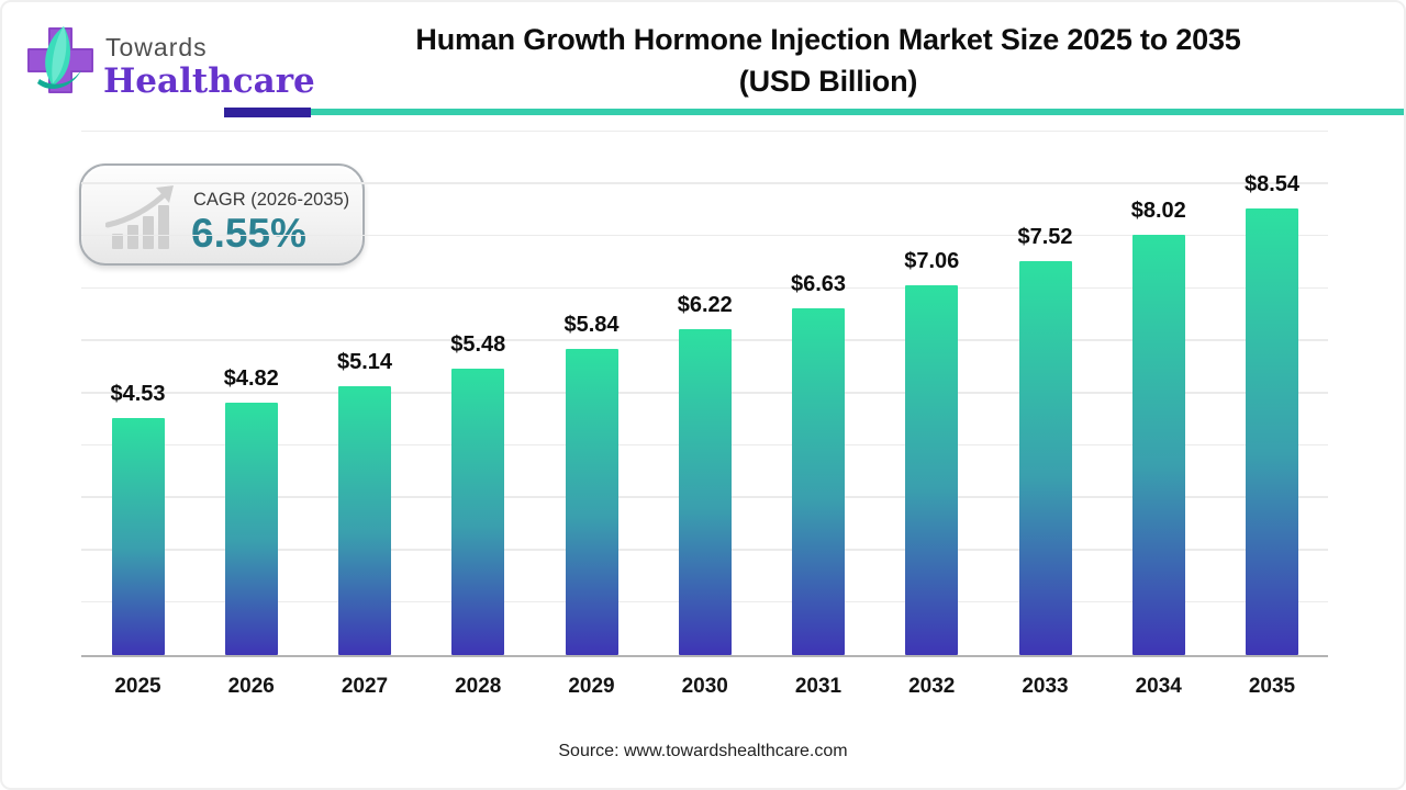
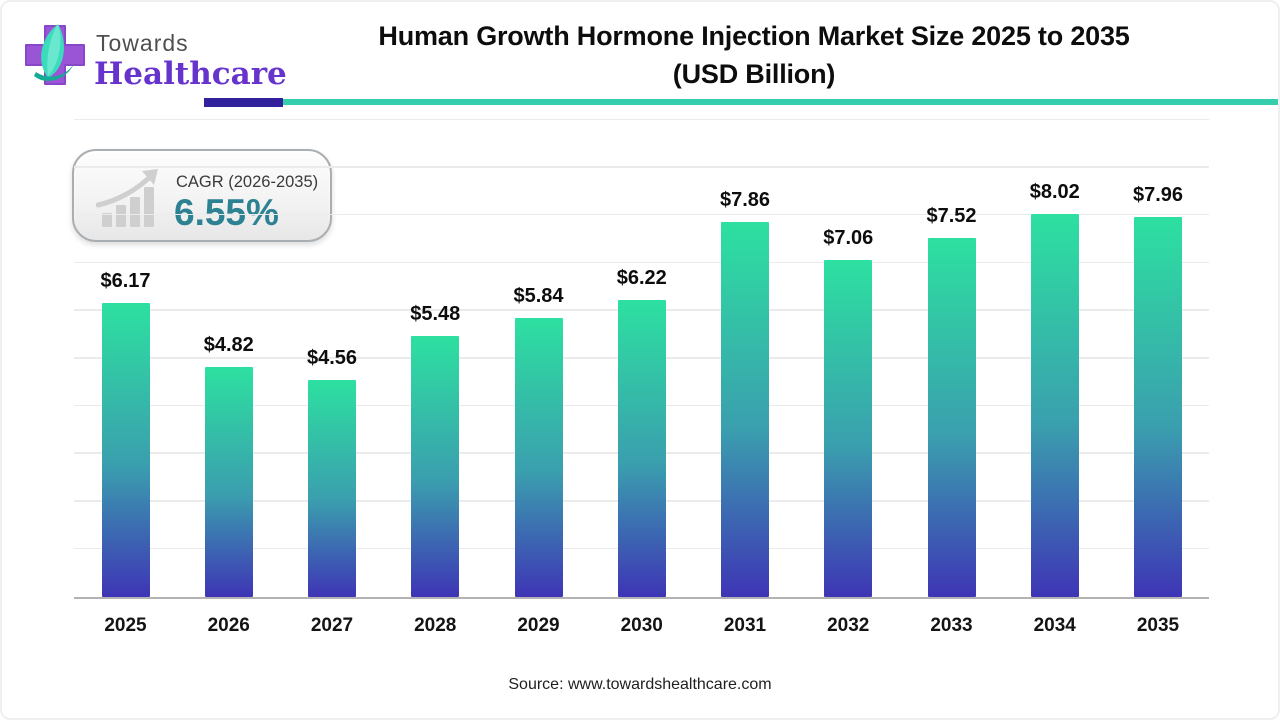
2025: $4.53 -> $6.17
2027: $5.14 -> $4.56
2031: $6.63 -> $7.86
2035: $8.54 -> $7.96
